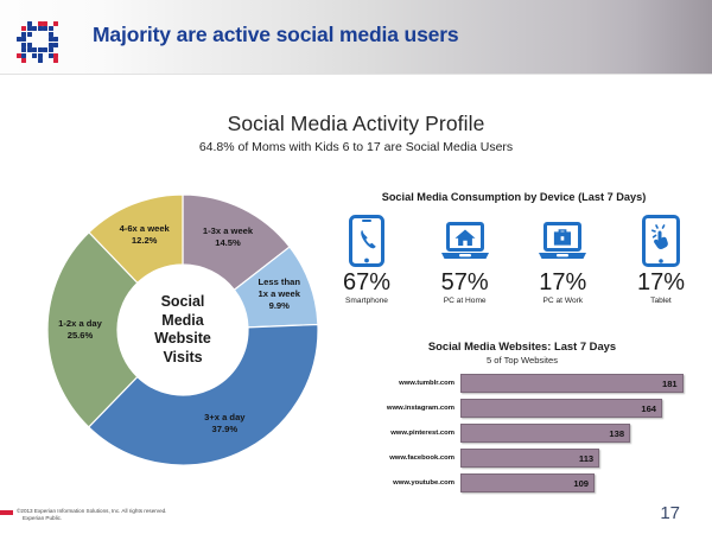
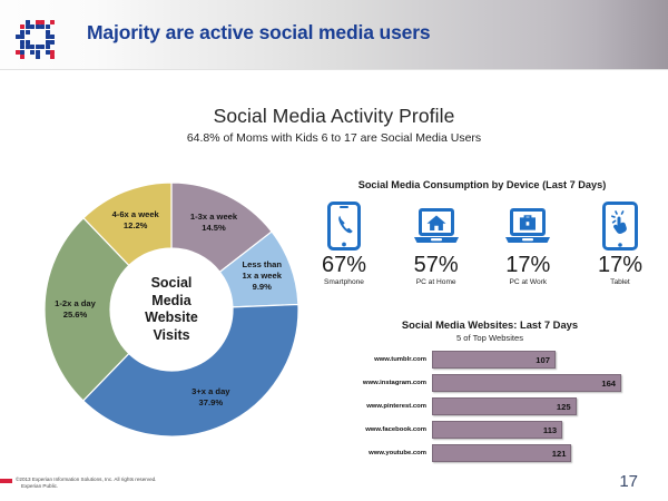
www.tumblr.com: 181 -> 107
www.pinterest.com: 138 -> 125
www.youtube.com: 109 -> 121
